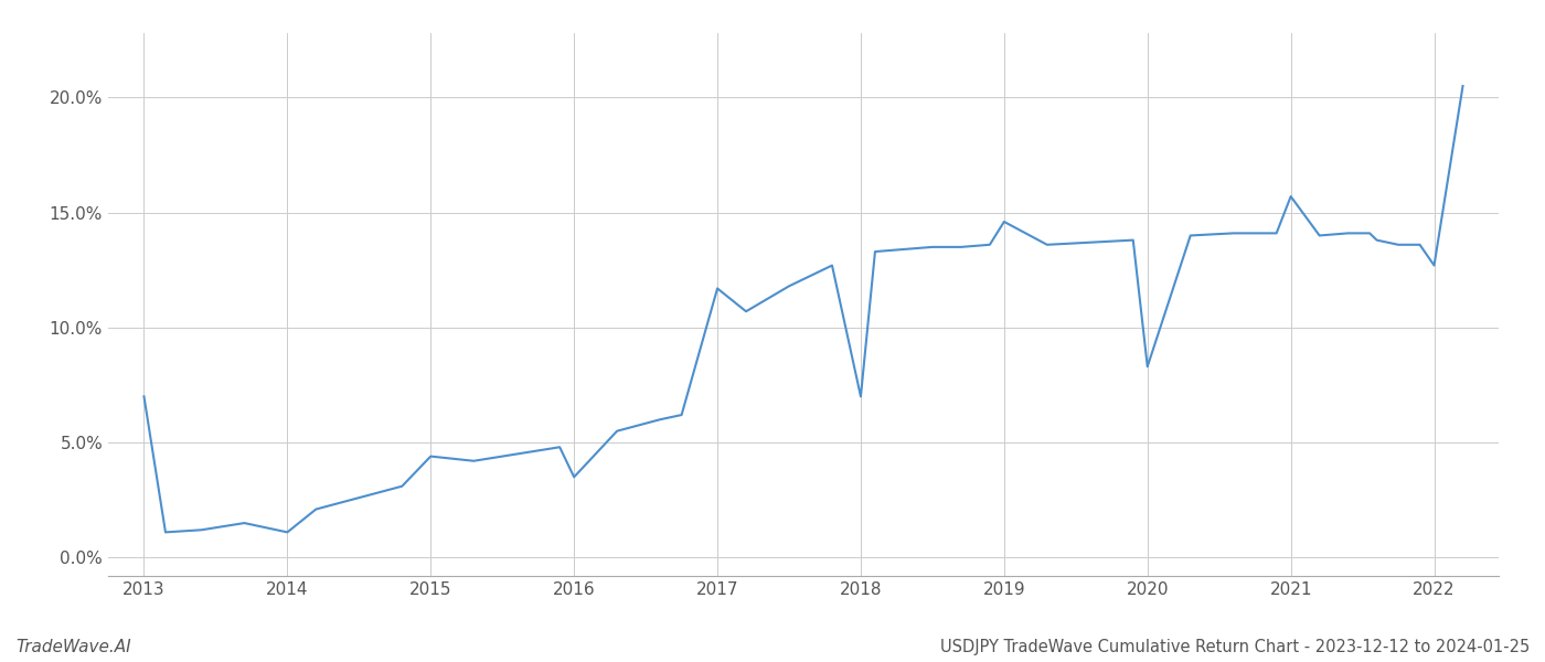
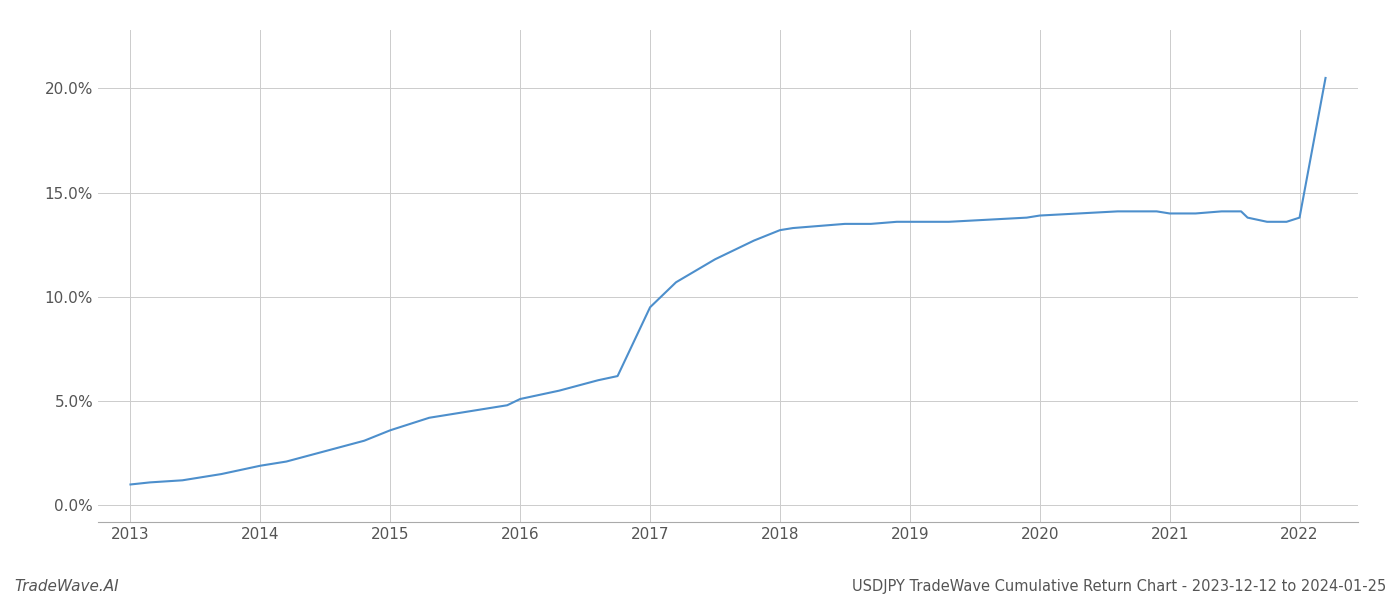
2013: 7.0% -> 1.0%
2014: 1.1% -> 1.9%
2015: 4.4% -> 3.6%
2016: 3.5% -> 5.1%
2017: 11.7% -> 9.5%
2018: 7.0% -> 13.2%
2019: 14.6% -> 13.6%
2020: 8.3% -> 13.9%
2021: 15.7% -> 14.0%
2022: 12.7% -> 13.8%
